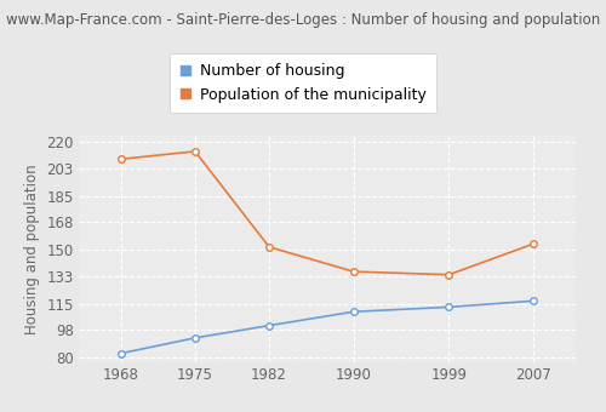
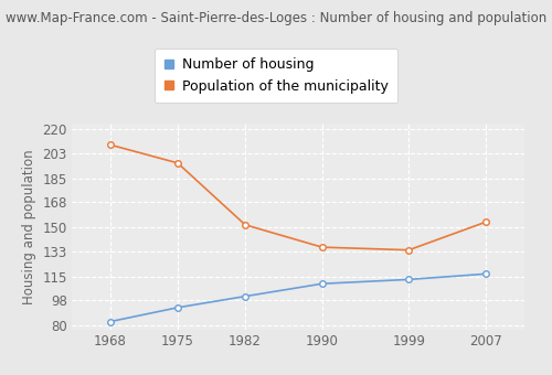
Population of the municipality/1975: 214 -> 196
